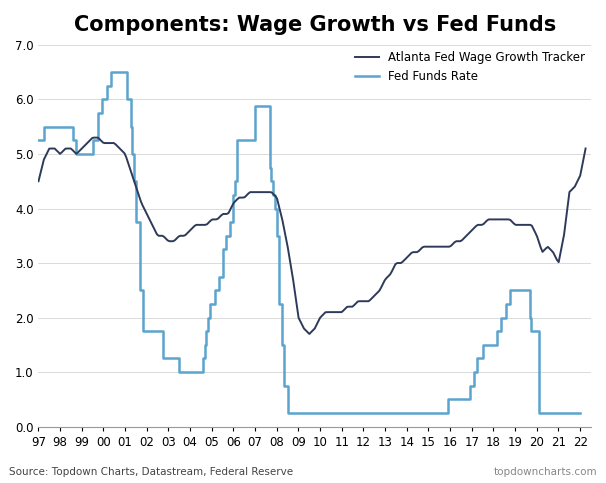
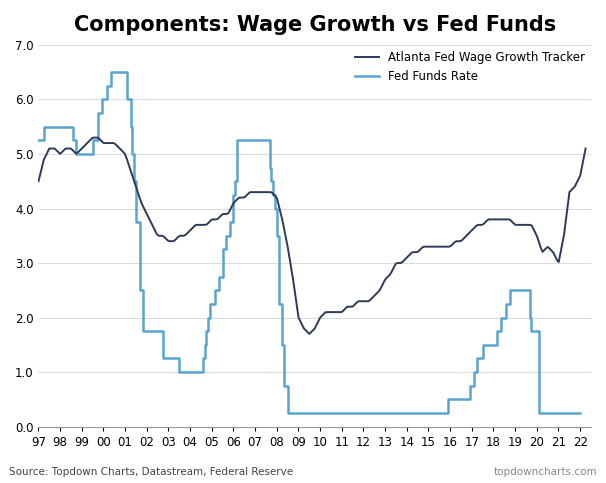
Fed Funds Rate/07: 5.88 -> 5.25
